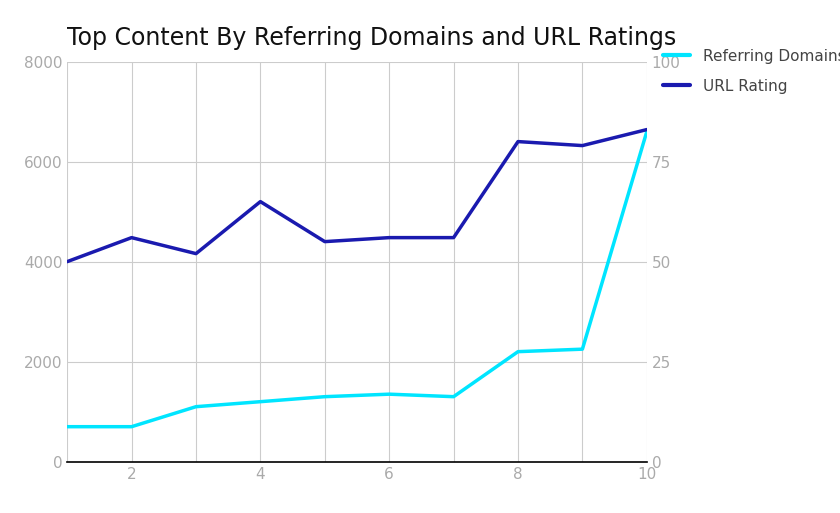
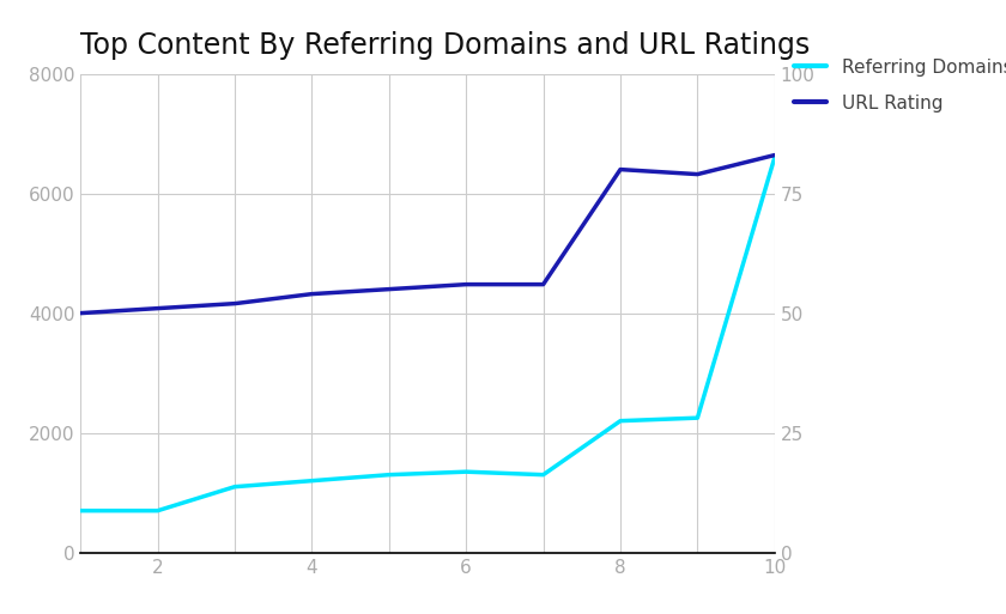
URL Rating/2: 56 -> 51
URL Rating/4: 65 -> 54
